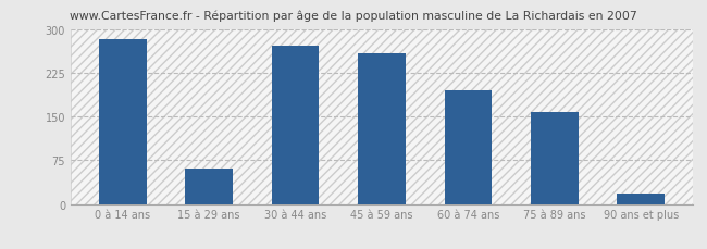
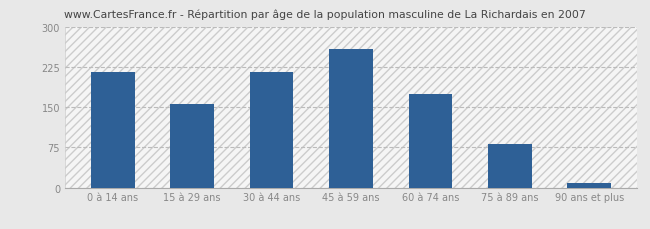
0 à 14 ans: 282 -> 215
15 à 29 ans: 60 -> 155
30 à 44 ans: 272 -> 215
60 à 74 ans: 194 -> 175
75 à 89 ans: 158 -> 82
90 ans et plus: 18 -> 8
